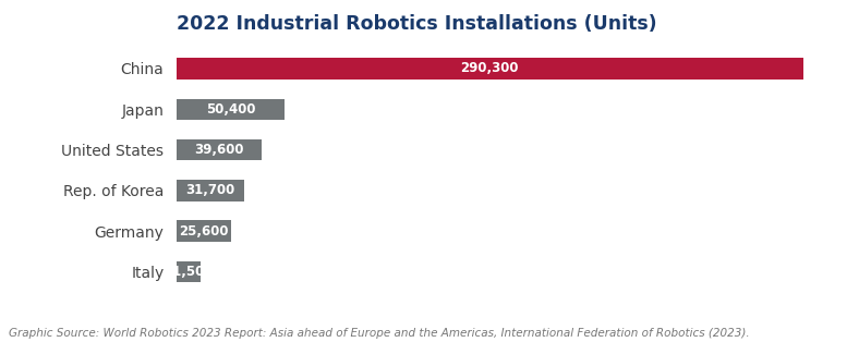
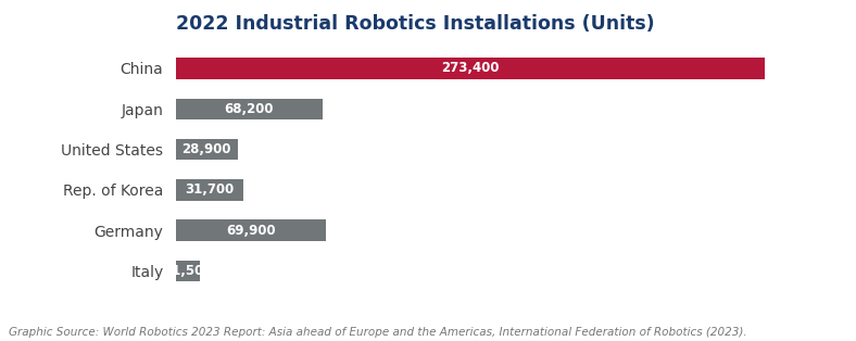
China: 290,300 -> 273,400
Japan: 50,400 -> 68,200
United States: 39,600 -> 28,900
Germany: 25,600 -> 69,900
